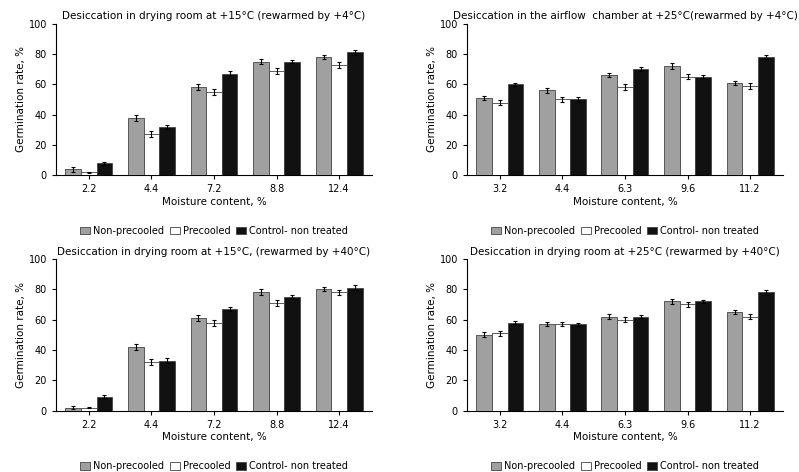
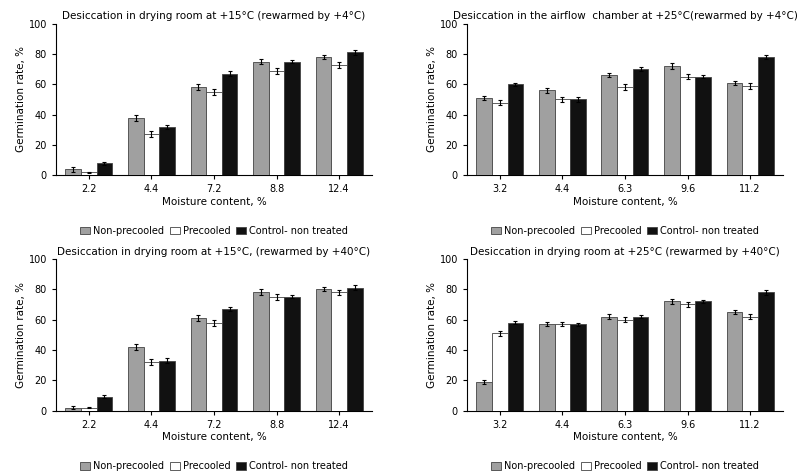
Desiccation in drying room at +15°C, (rewarmed by +40°C)/Precooled/8.8: 71 -> 75
Desiccation in drying room at +25°C (rewarmed by +40°C)/Non-precooled/3.2: 50 -> 19
